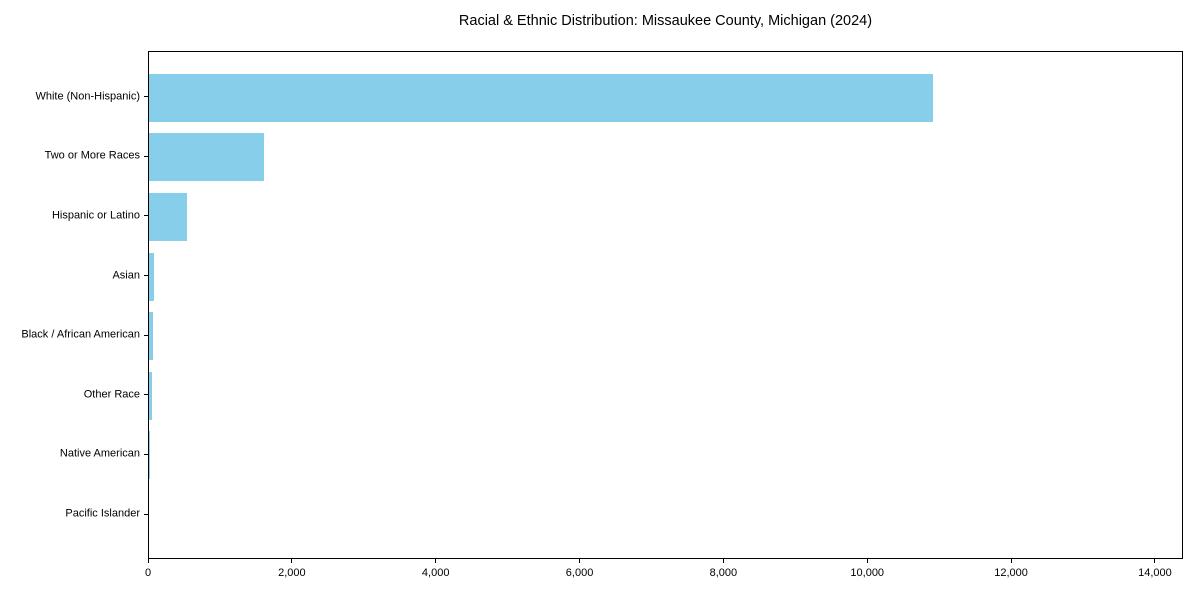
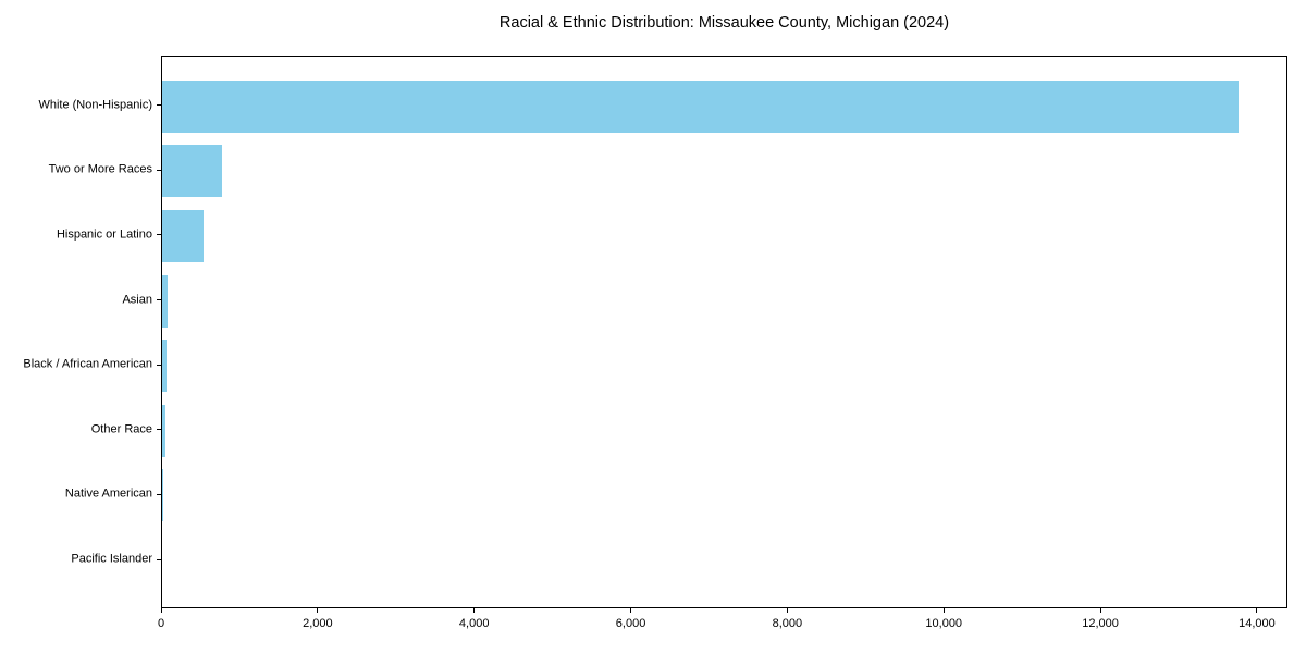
White (Non-Hispanic): 10900 -> 13700
Two or More Races: 1600 -> 800
